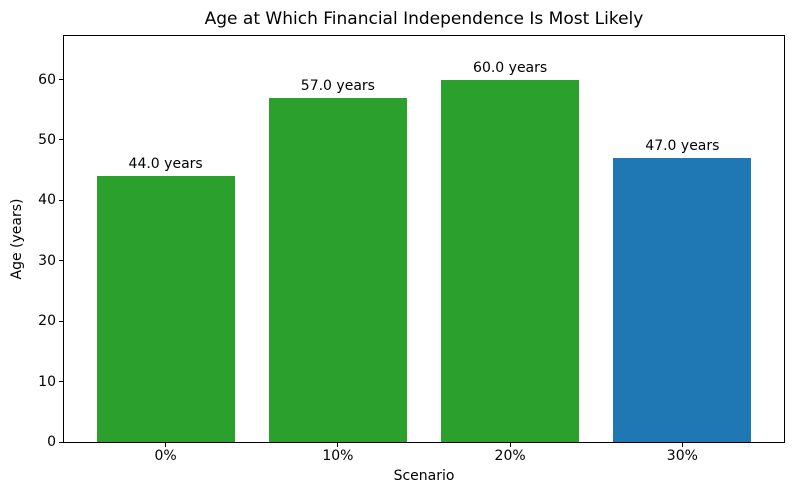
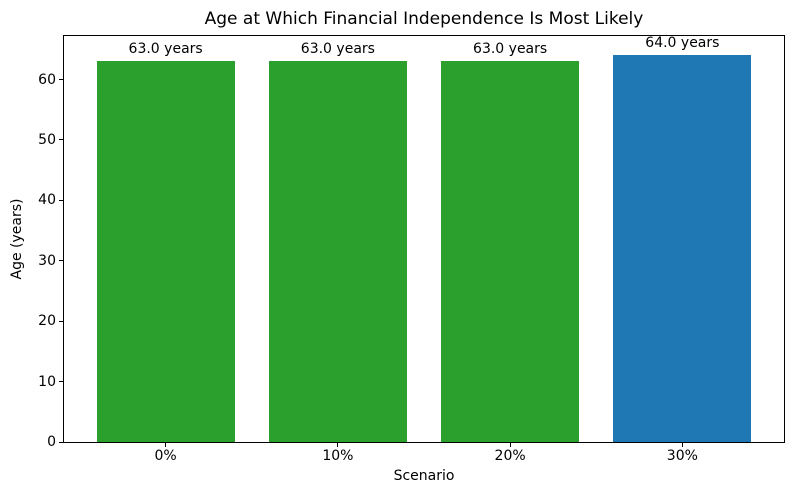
0%: 44.0 -> 63.0
10%: 57.0 -> 63.0
20%: 60.0 -> 63.0
30%: 47.0 -> 64.0
